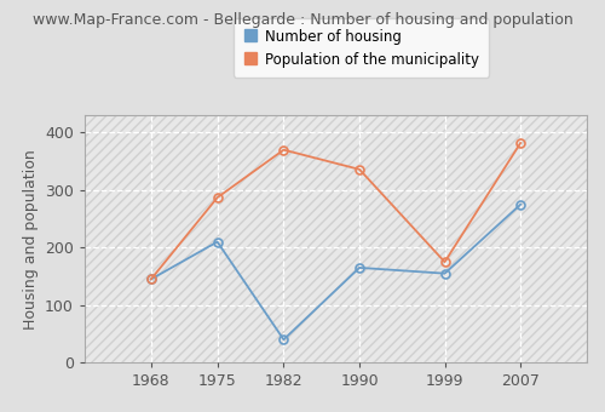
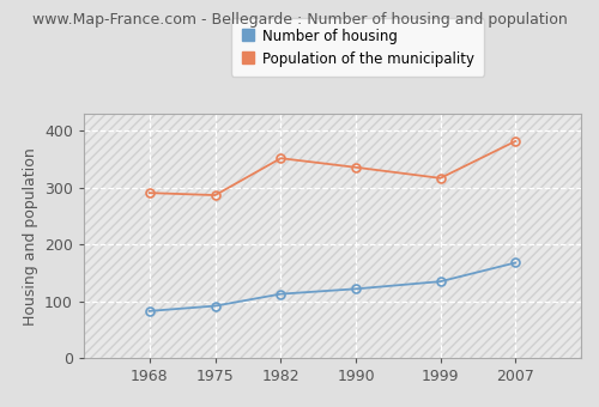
Number of housing/1968: 145 -> 83
Population of the municipality/1968: 145 -> 291
Number of housing/1975: 210 -> 92
Number of housing/1982: 40 -> 113
Population of the municipality/1982: 370 -> 352
Number of housing/1990: 165 -> 122
Number of housing/1999: 155 -> 135
Population of the municipality/1999: 175 -> 317
Number of housing/2007: 275 -> 168
